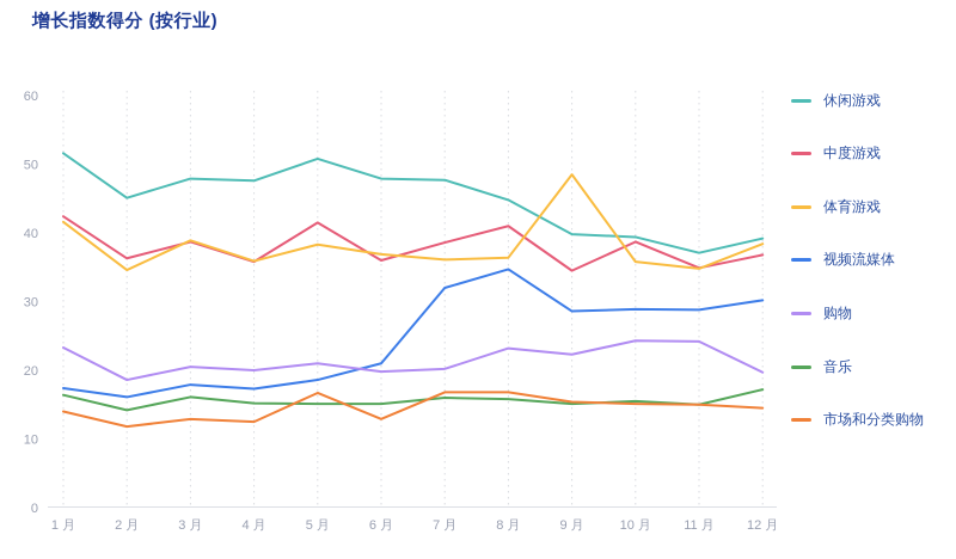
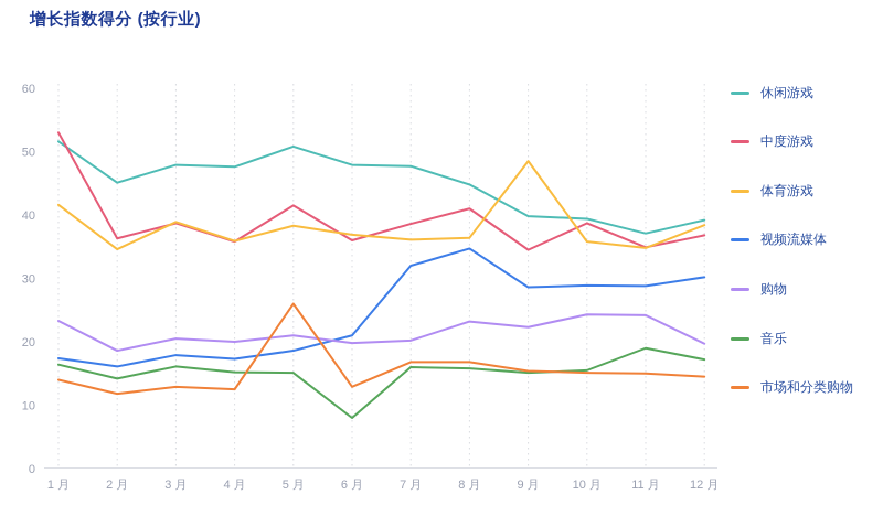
中度游戏/1 月: 42 -> 53
市场和分类购物/5 月: 17 -> 26
音乐/6 月: 15 -> 8
音乐/11 月: 15 -> 19
